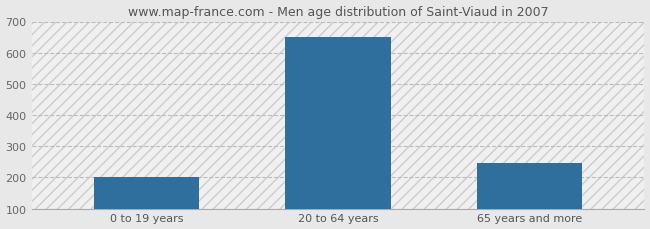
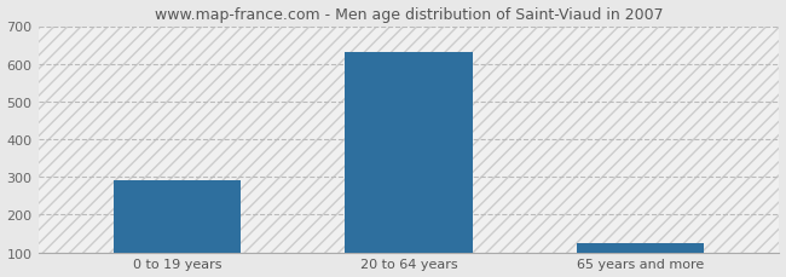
0 to 19 years: 200 -> 290
20 to 64 years: 650 -> 630
65 years and more: 245 -> 125
